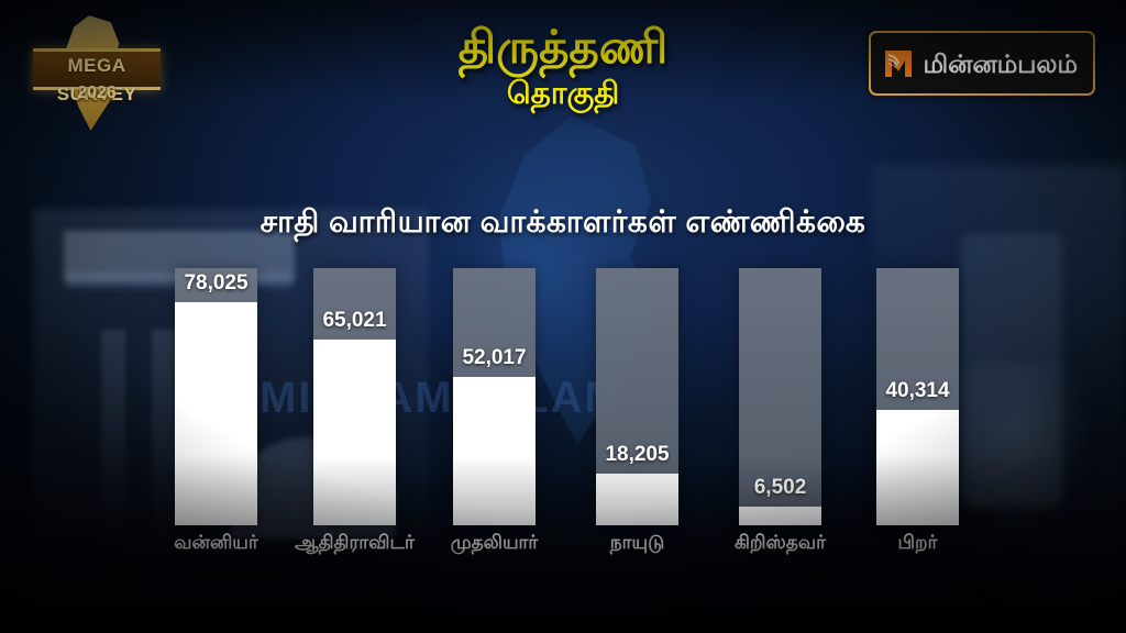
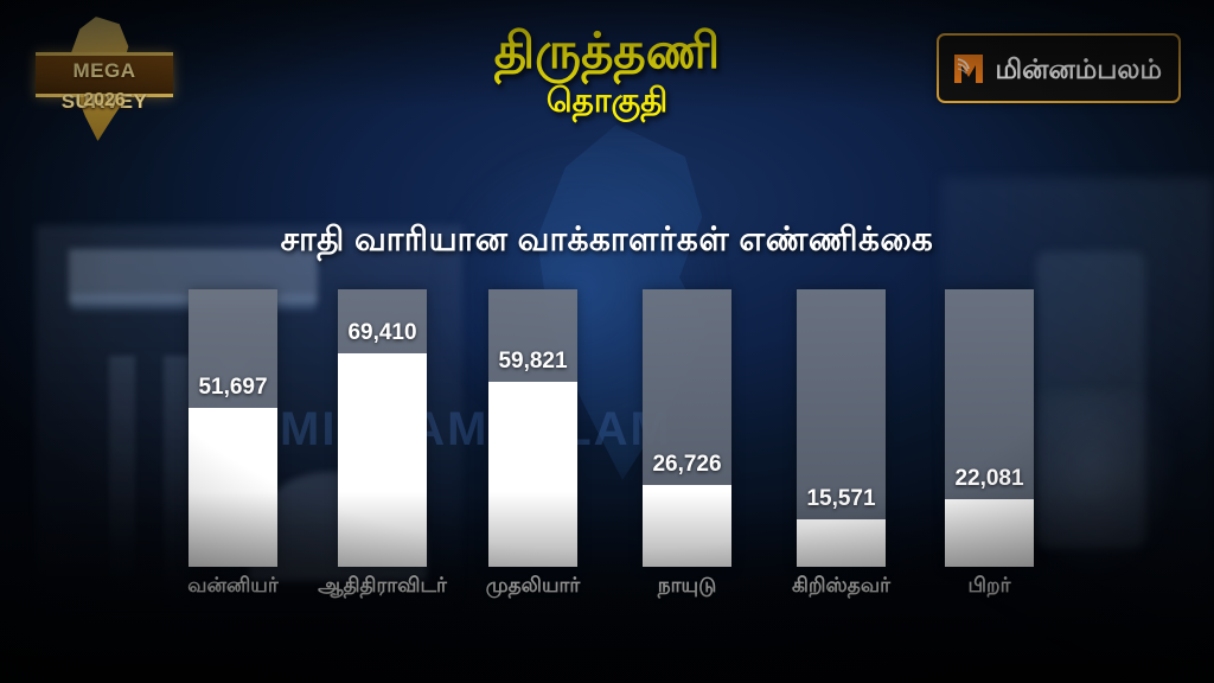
வன்னியர்: 78,025 -> 51,697
ஆதிதிராவிடர்: 65,021 -> 69,410
முதலியார்: 52,017 -> 59,821
நாயுடு: 18,205 -> 26,726
கிறிஸ்தவர்: 6,502 -> 15,571
பிறர்: 40,314 -> 22,081
